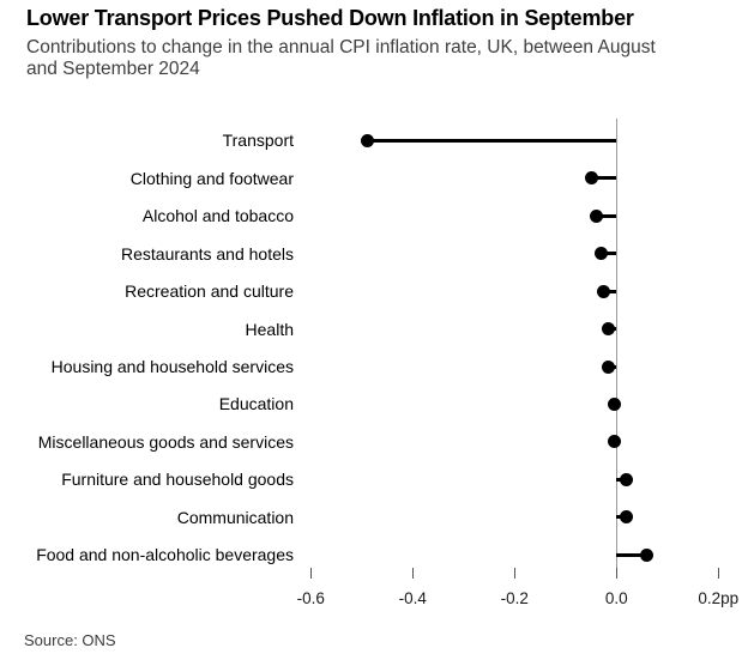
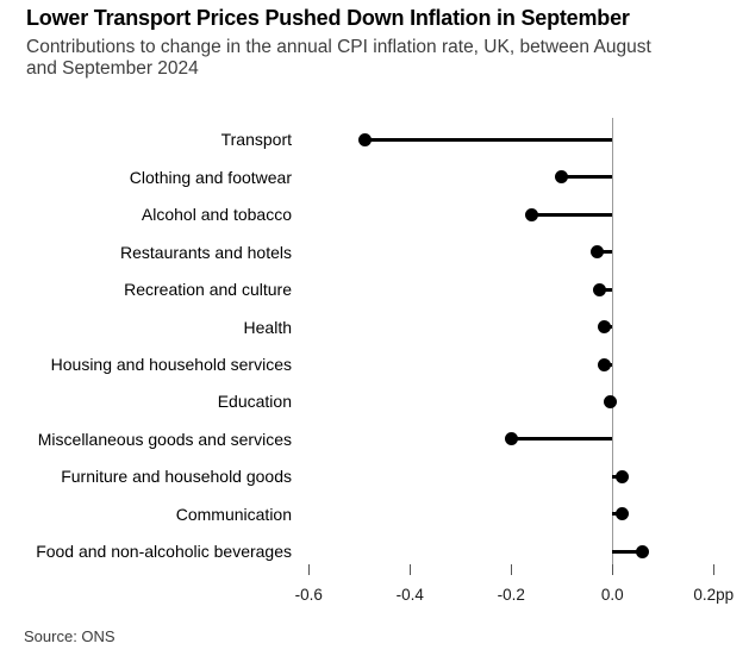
Clothing and footwear: -0.05 -> -0.10
Alcohol and tobacco: -0.04 -> -0.16
Miscellaneous goods and services: -0.01 -> -0.20
